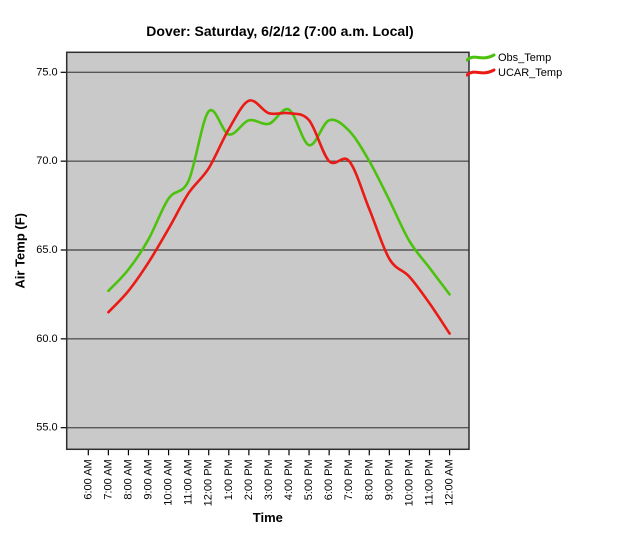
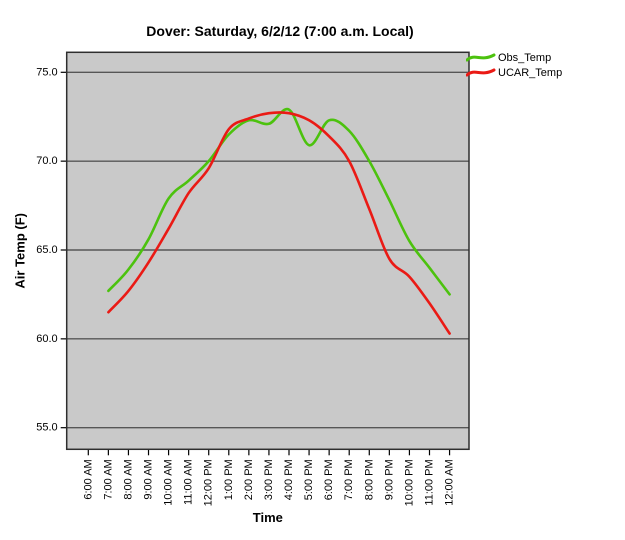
Obs_Temp/12:00 PM: 72.8 -> 70.0
UCAR_Temp/2:00 PM: 73.4 -> 72.4
UCAR_Temp/6:00 PM: 70.0 -> 71.4
